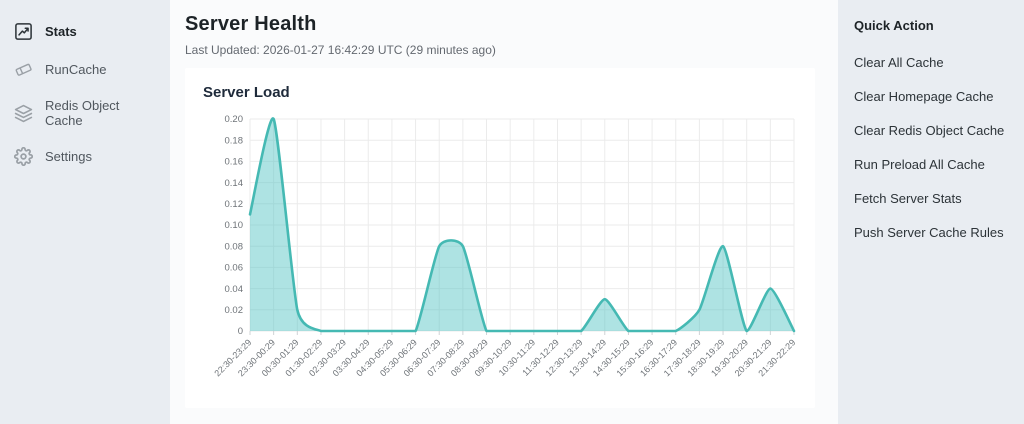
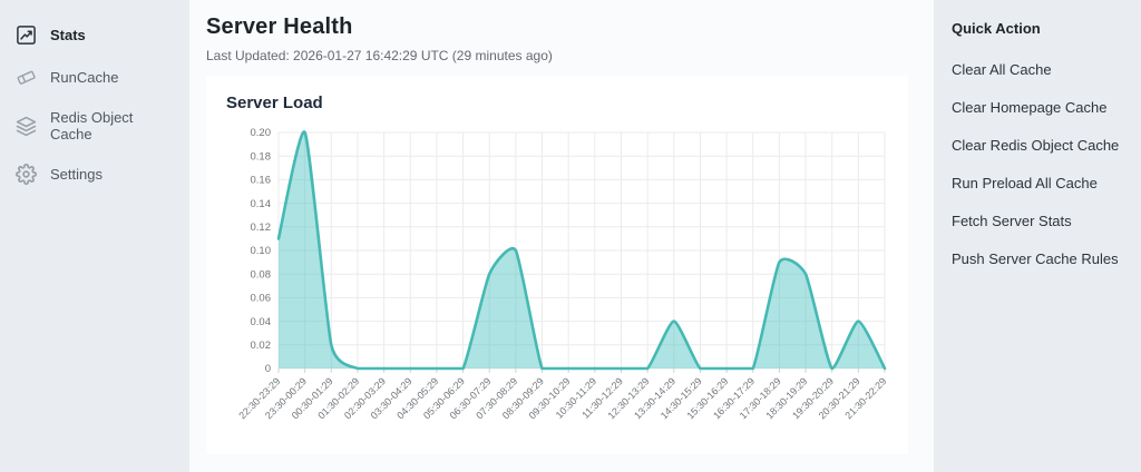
07:30-08:29: 0.08 -> 0.10
13:30-14:29: 0.03 -> 0.04
17:30-18:29: 0.02 -> 0.09
